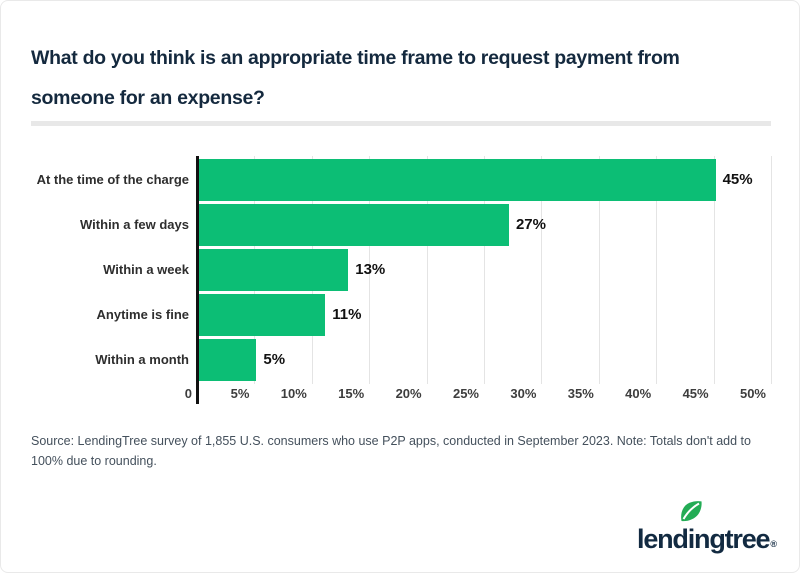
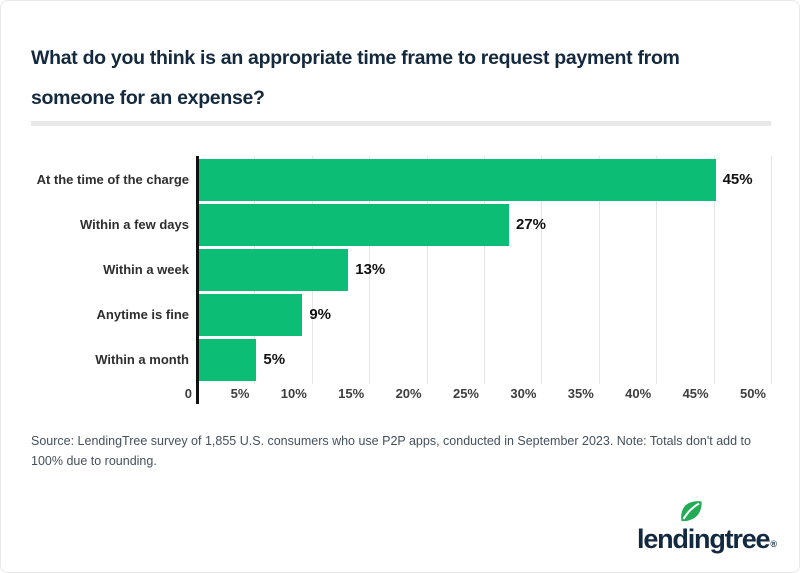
Anytime is fine: 11% -> 9%
